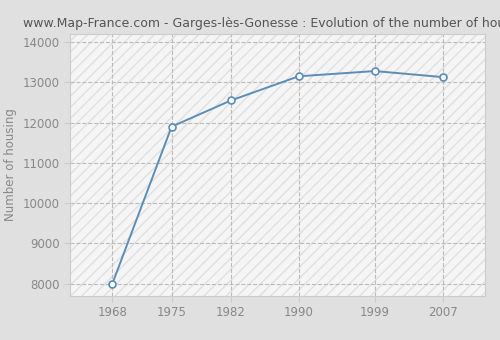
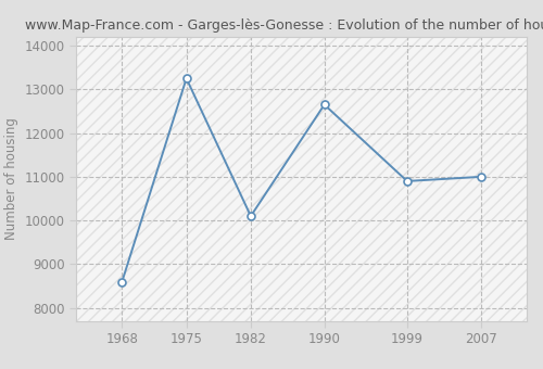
1968: 8000 -> 8600
1975: 11900 -> 13250
1982: 12550 -> 10100
1990: 13150 -> 12650
1999: 13280 -> 10900
2007: 13130 -> 11000
